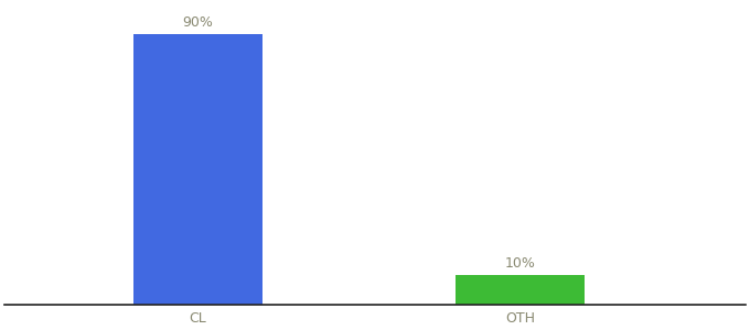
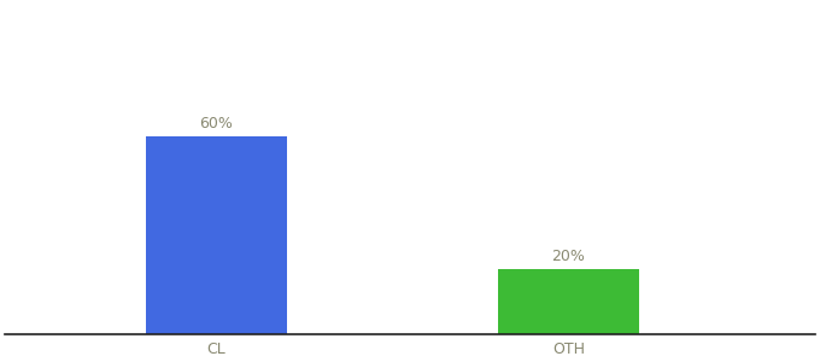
CL: 90% -> 60%
OTH: 10% -> 20%
